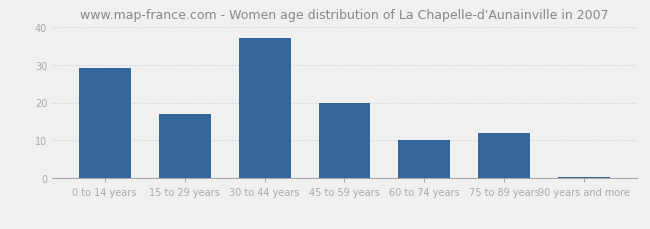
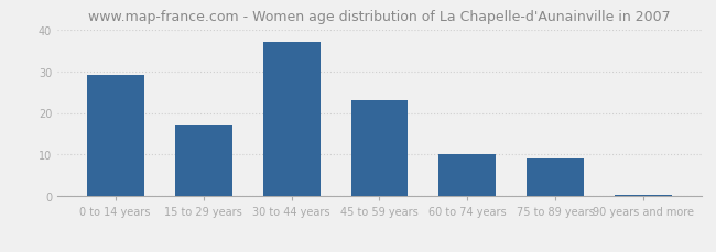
45 to 59 years: 20.0 -> 23.0
75 to 89 years: 12.0 -> 9.0
